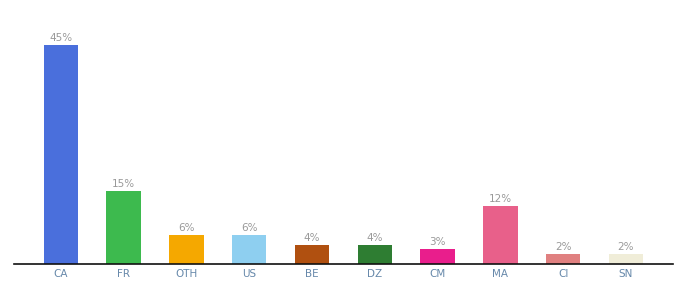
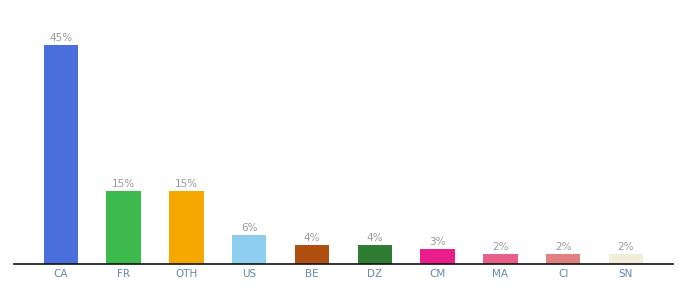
OTH: 6% -> 15%
MA: 12% -> 2%
